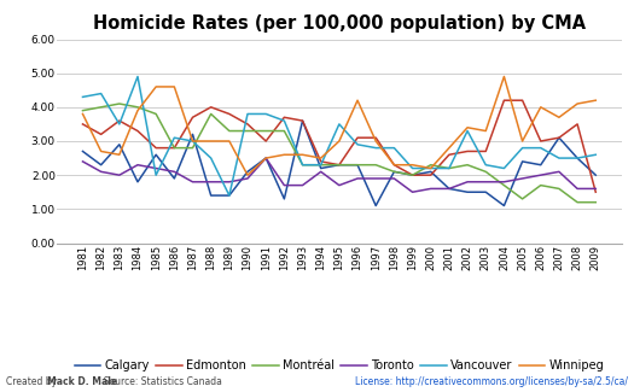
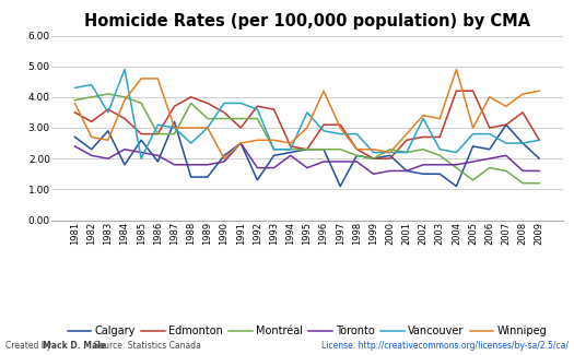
Vancouver/1989: 1.4 -> 3.0
Calgary/1993: 3.6 -> 2.1
Edmonton/2009: 1.5 -> 2.6
